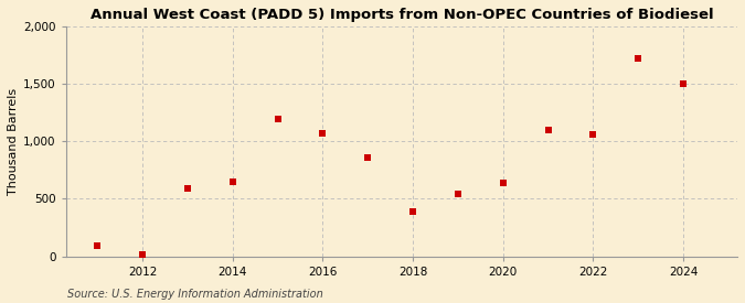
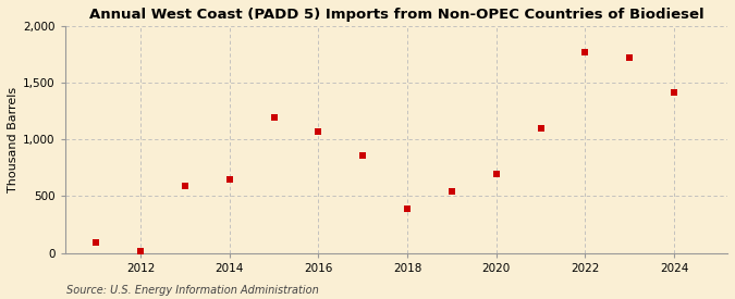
2020: 640 -> 700
2022: 1,060 -> 1,770
2024: 1,500 -> 1,410
